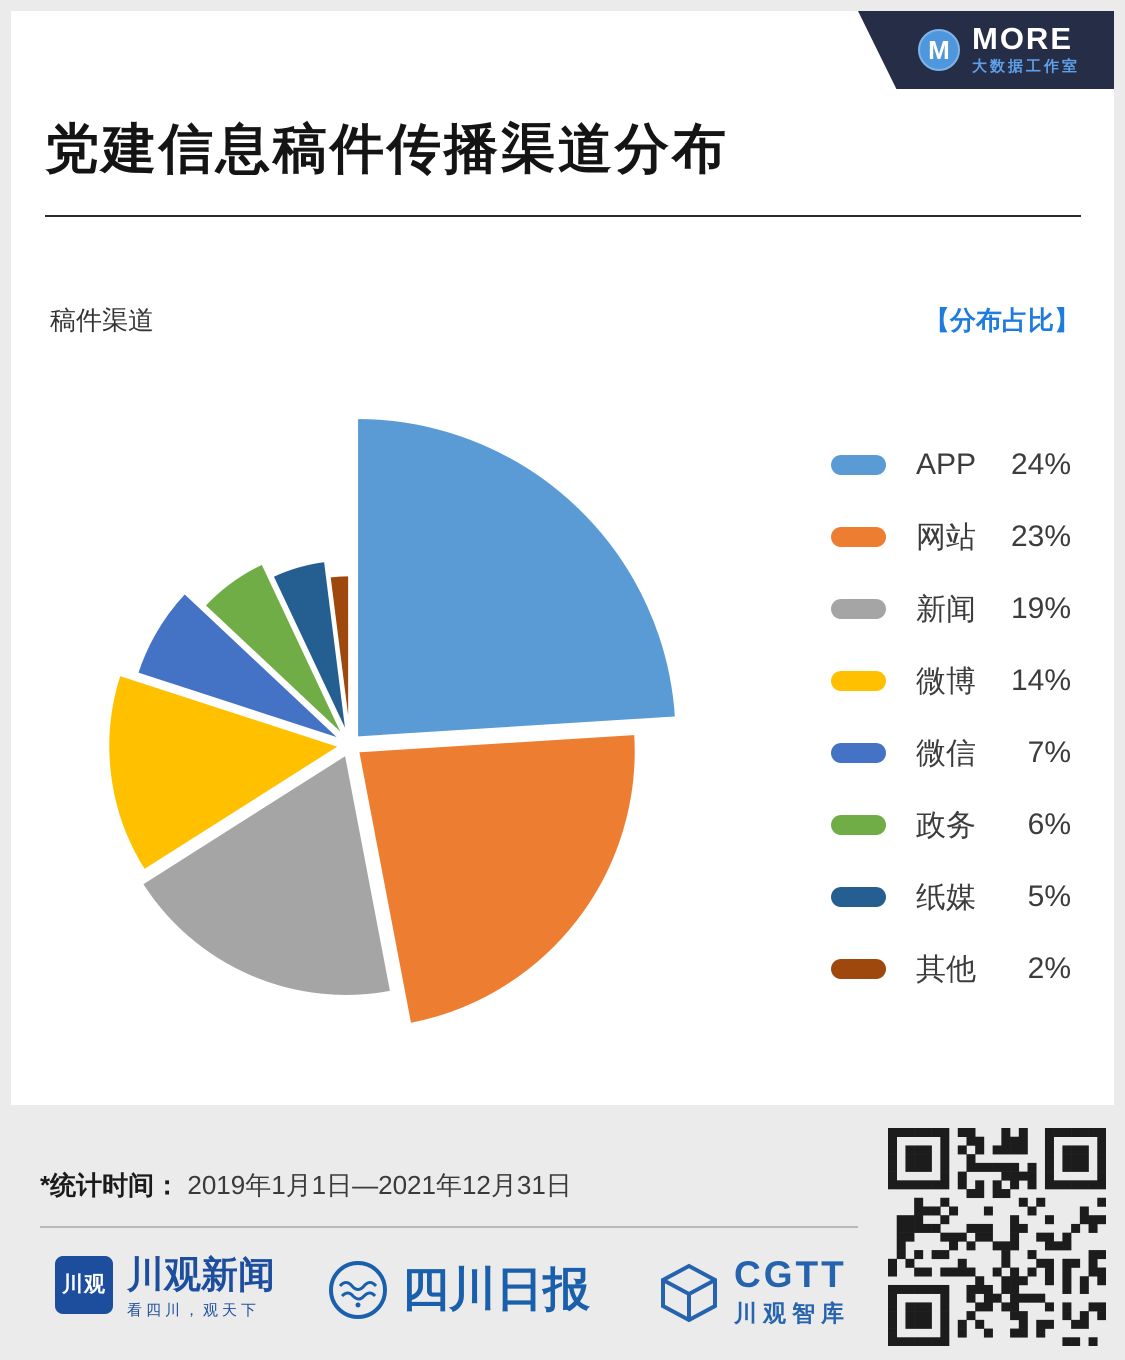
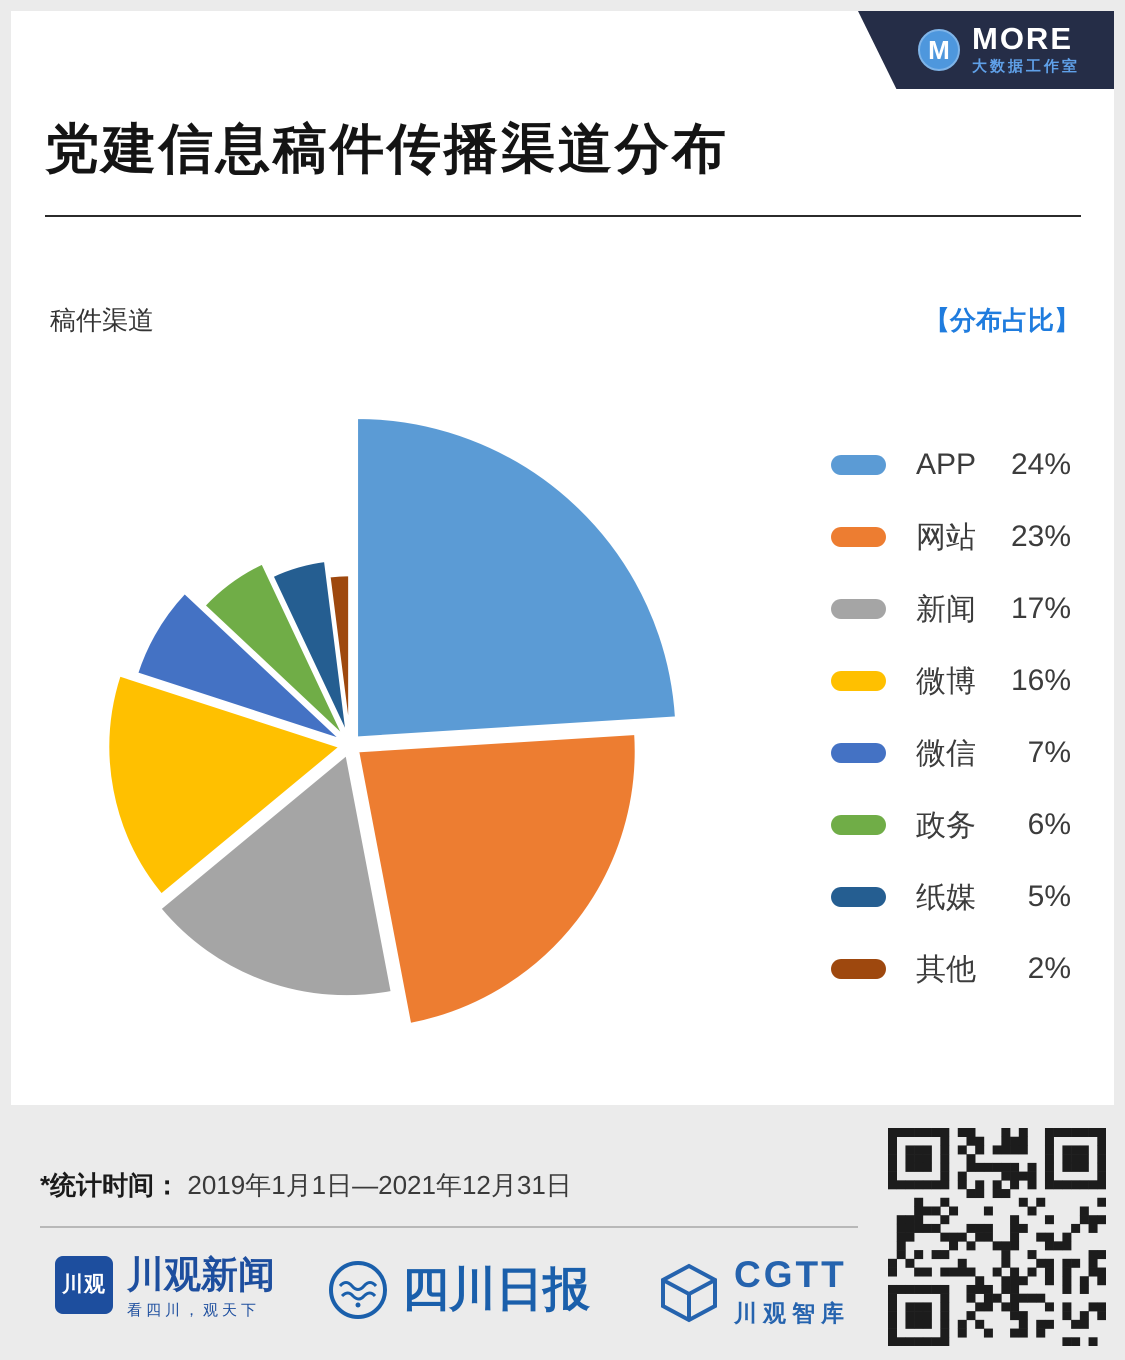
新闻: 19% -> 17%
微博: 14% -> 16%
